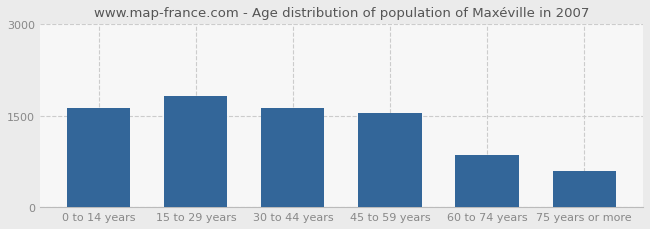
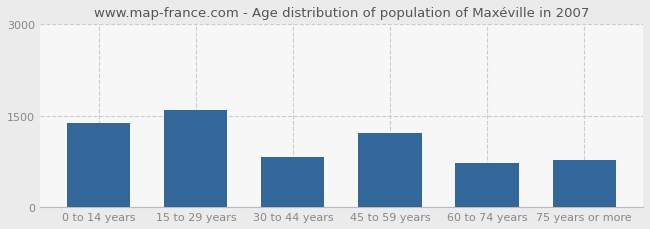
0 to 14 years: 1620 -> 1380
15 to 29 years: 1820 -> 1600
30 to 44 years: 1640 -> 820
45 to 59 years: 1550 -> 1220
60 to 74 years: 850 -> 720
75 years or more: 600 -> 780
